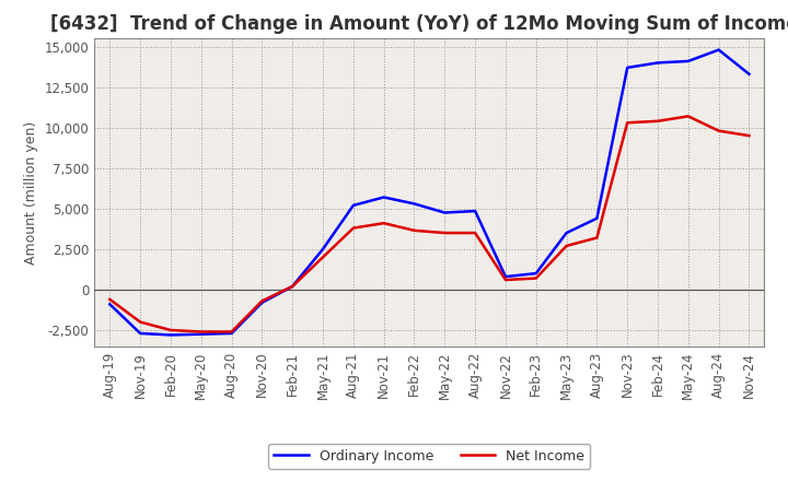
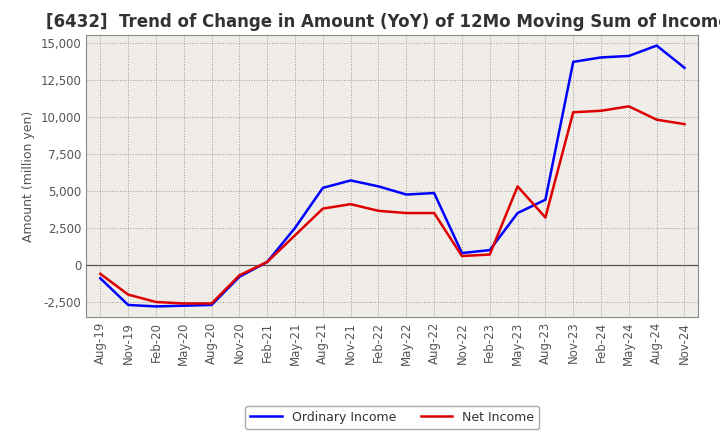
Net Income/May-23: 2,700 -> 5,300
